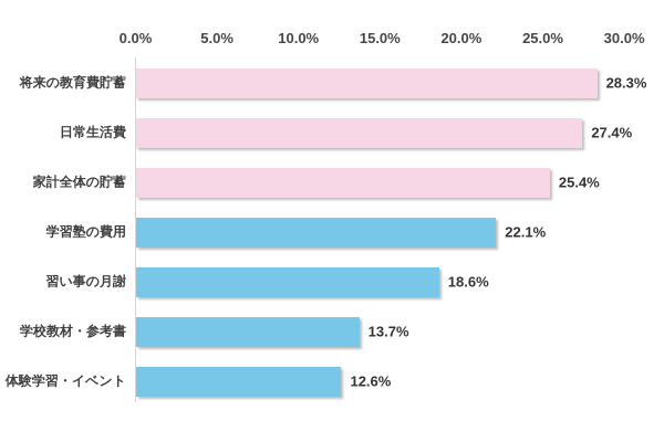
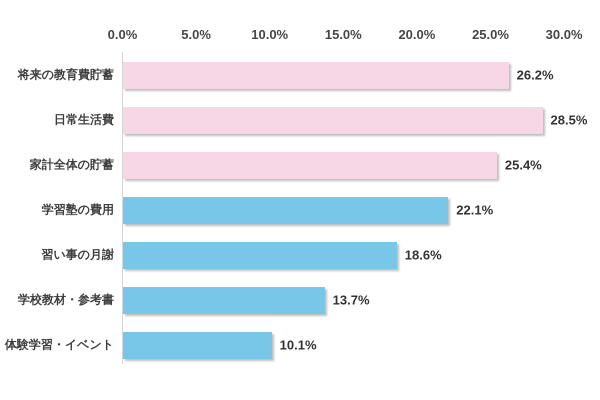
将来の教育費貯蓄: 28.3% -> 26.2%
日常生活費: 27.4% -> 28.5%
体験学習・イベント: 12.6% -> 10.1%
